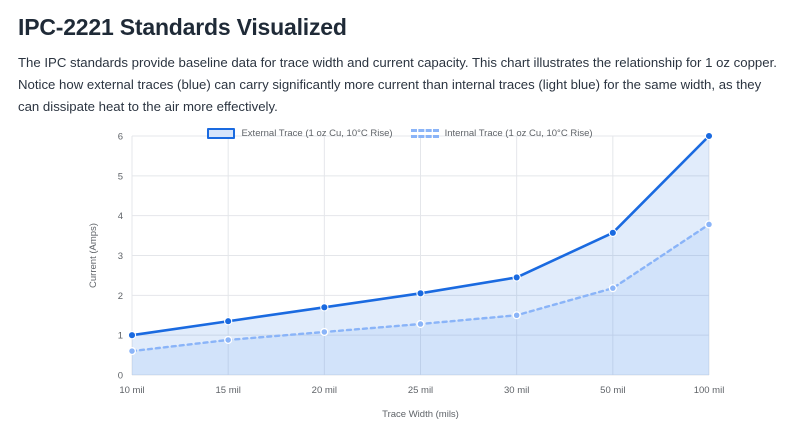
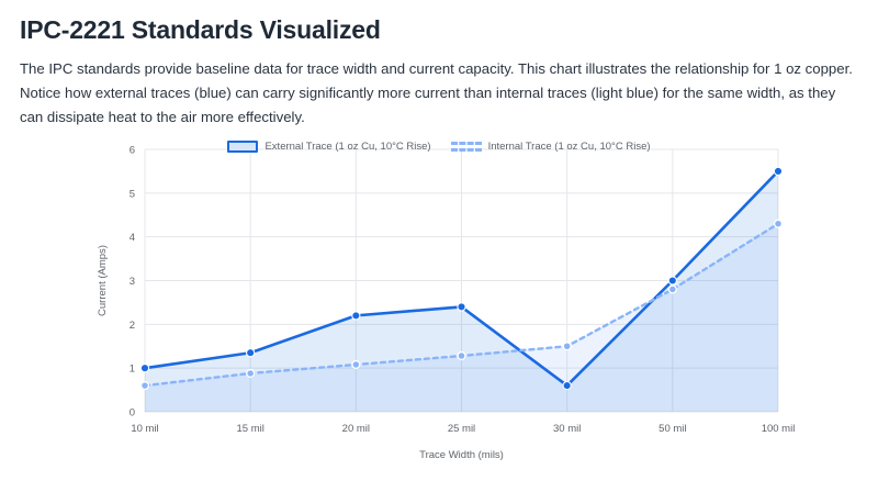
External Trace (1 oz Cu, 10°C Rise)/20 mil: 1.7 -> 2.2
External Trace (1 oz Cu, 10°C Rise)/25 mil: 2.0 -> 2.4
External Trace (1 oz Cu, 10°C Rise)/30 mil: 2.5 -> 0.6
External Trace (1 oz Cu, 10°C Rise)/50 mil: 3.6 -> 3.0
Internal Trace (1 oz Cu, 10°C Rise)/50 mil: 2.2 -> 2.8
External Trace (1 oz Cu, 10°C Rise)/100 mil: 6.0 -> 5.5
Internal Trace (1 oz Cu, 10°C Rise)/100 mil: 3.8 -> 4.3
